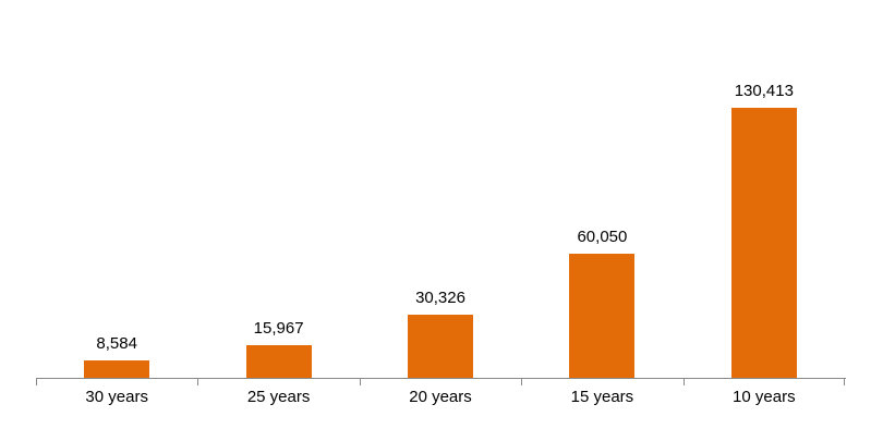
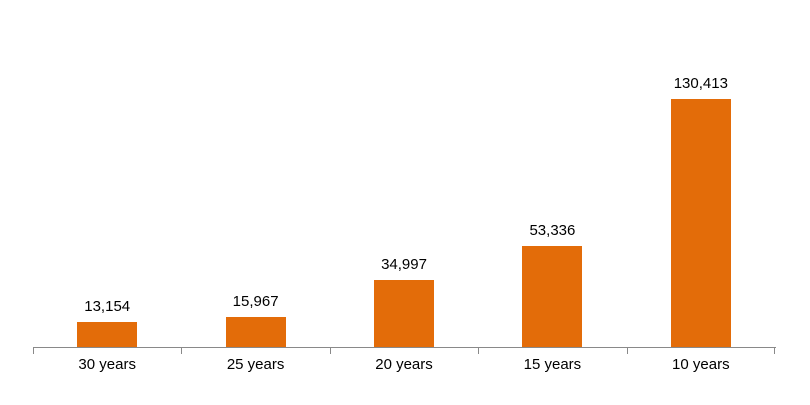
30 years: 8,584 -> 13,154
20 years: 30,326 -> 34,997
15 years: 60,050 -> 53,336
